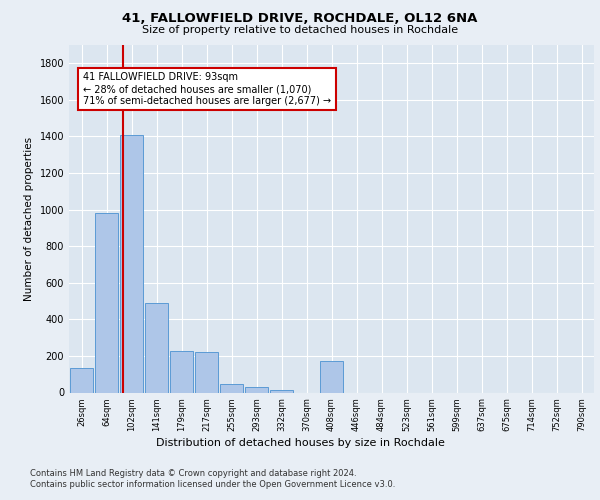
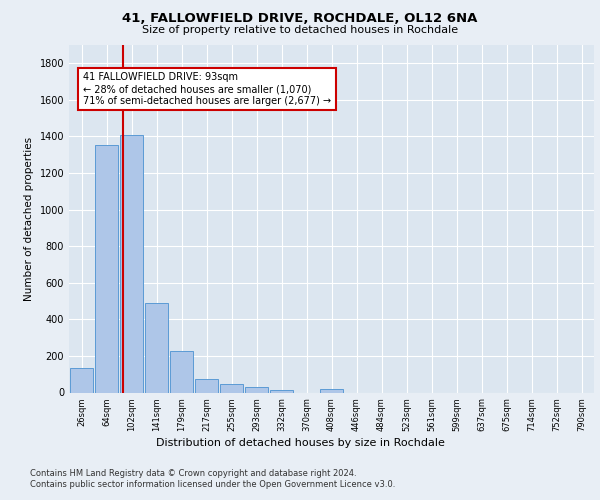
64sqm: 980 -> 1360
217sqm: 220 -> 80
408sqm: 170 -> 20
